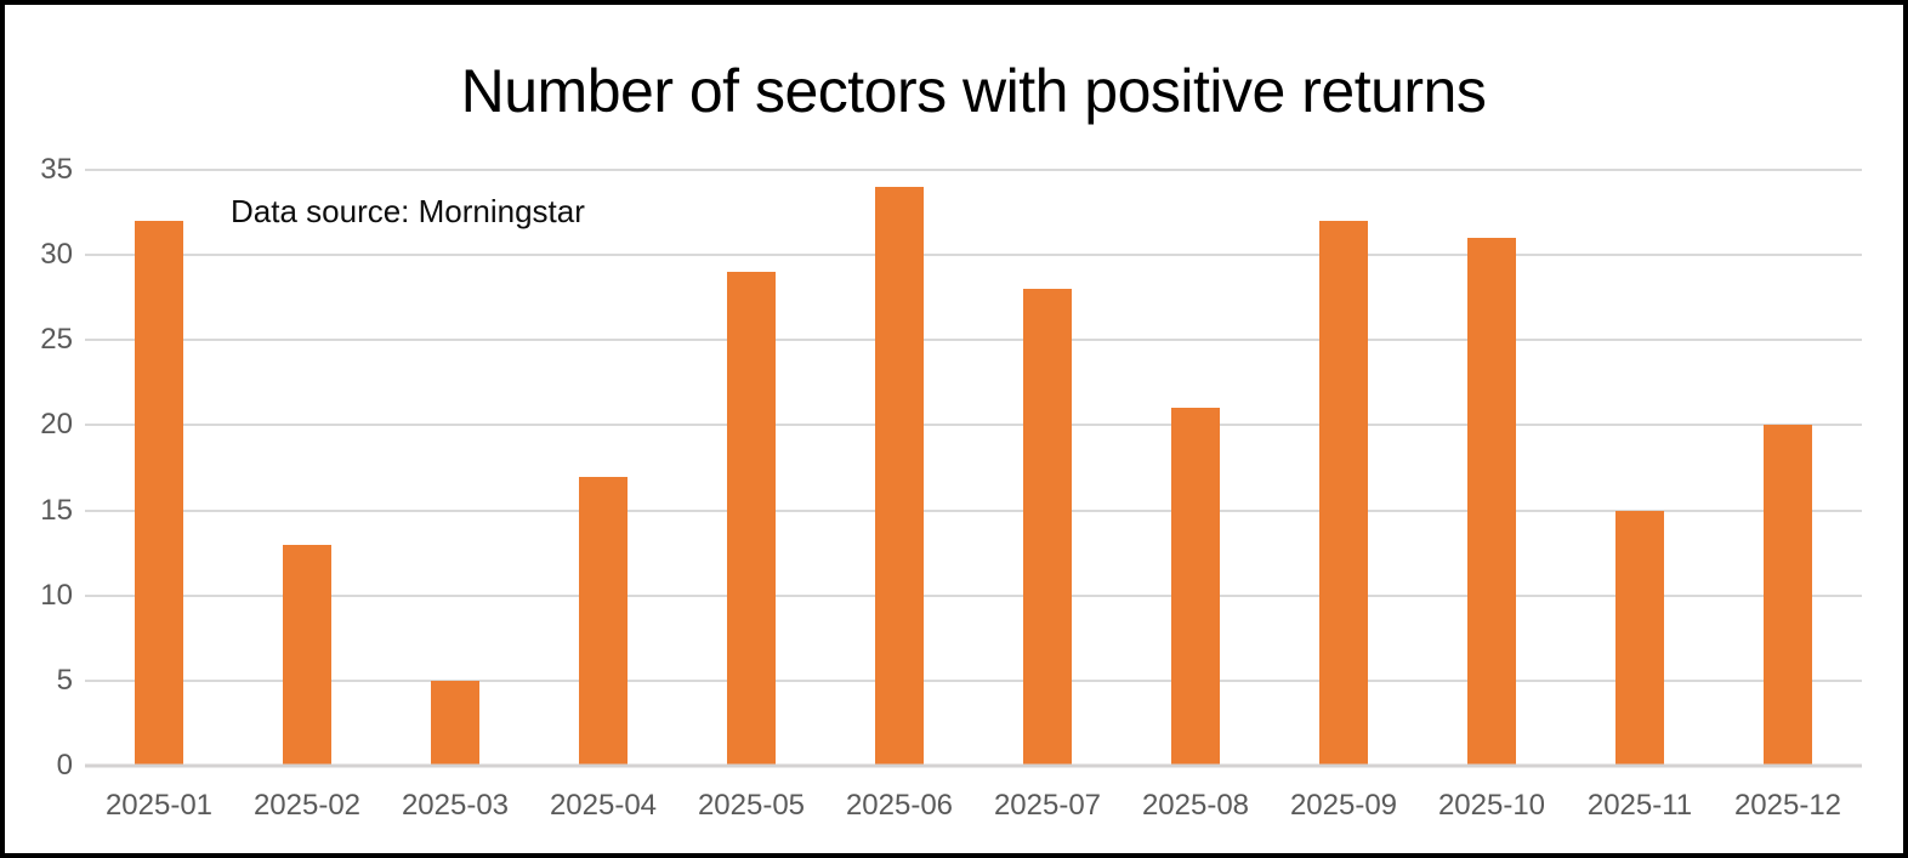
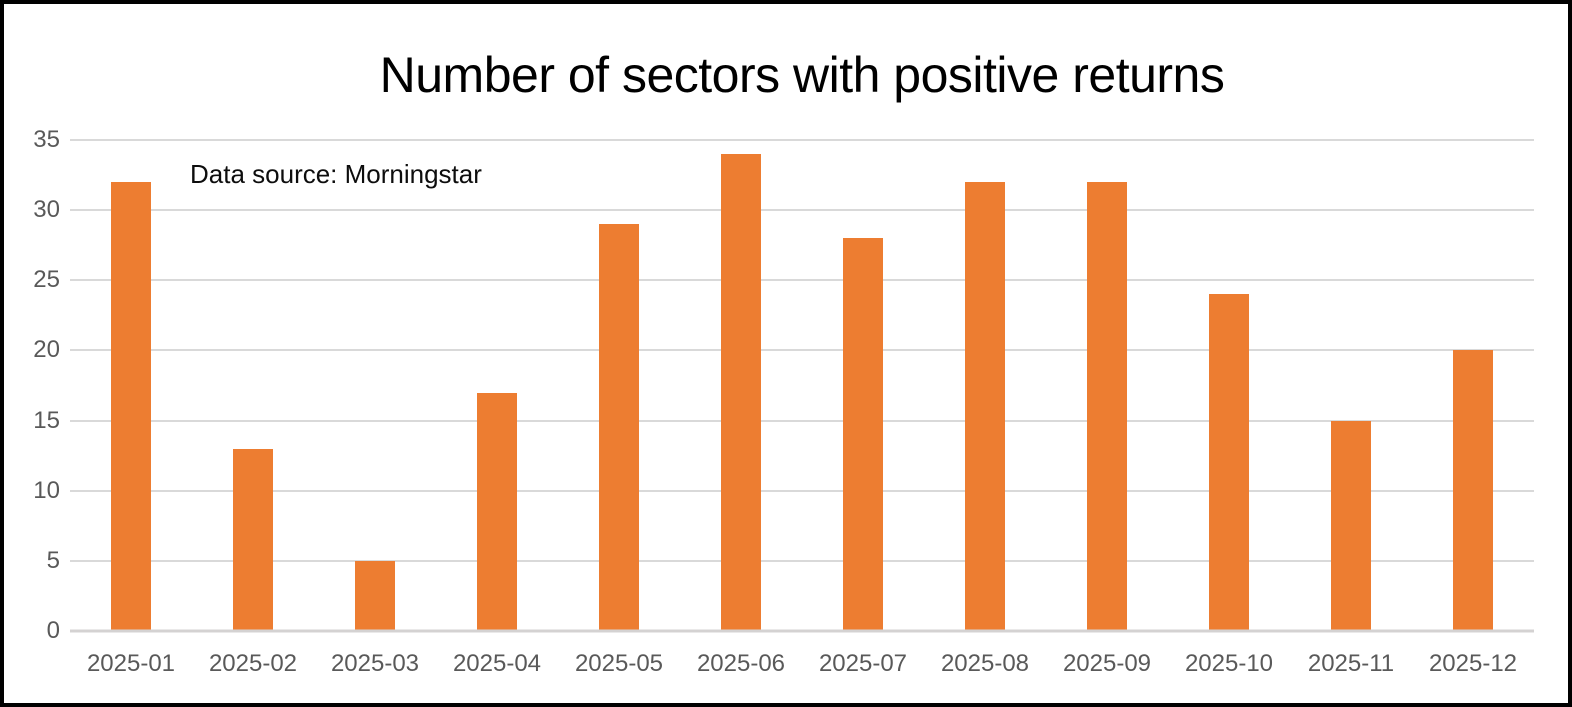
2025-08: 21 -> 32
2025-10: 31 -> 24
